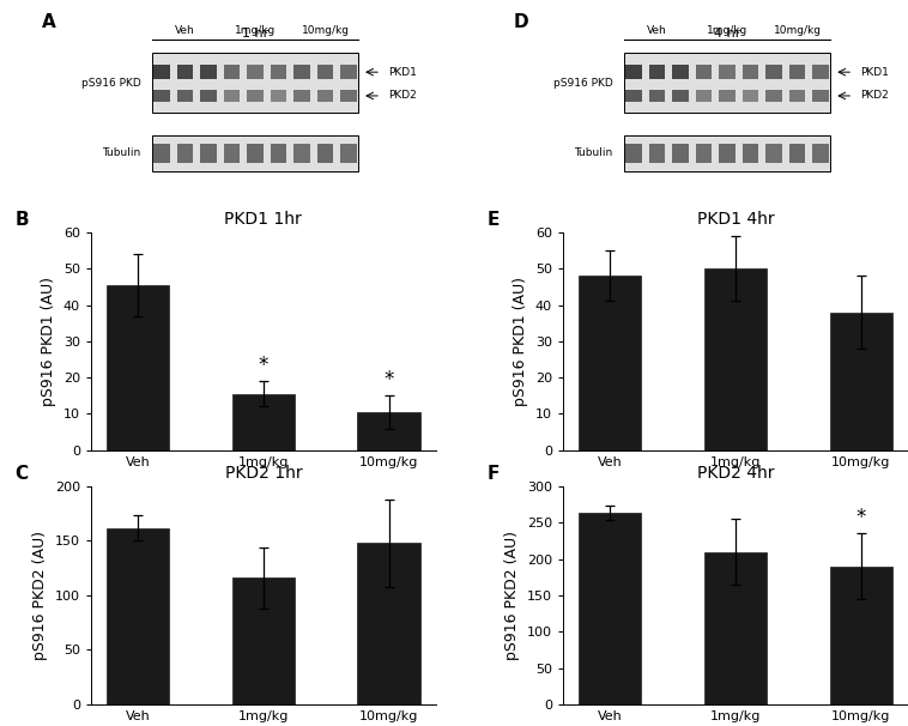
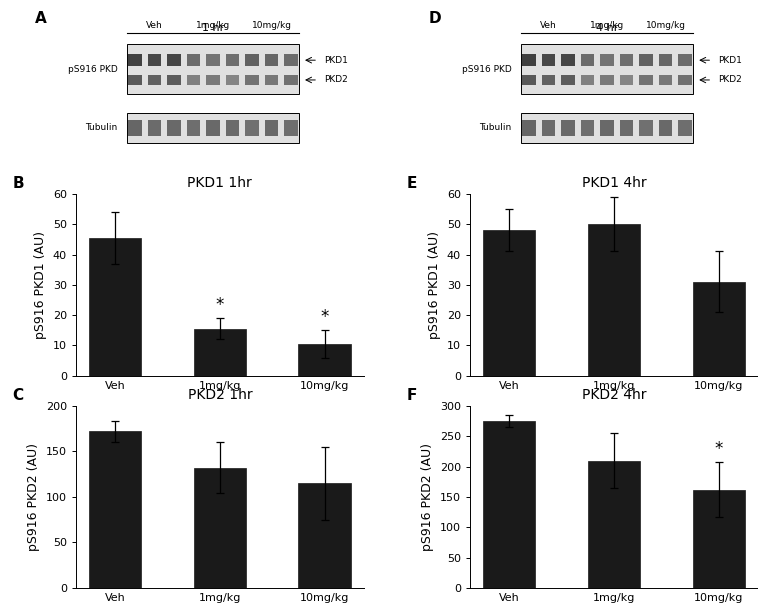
PKD1 4hr/10mg/kg: 38 -> 31
PKD2 1hr/Veh: 162 -> 172
PKD2 1hr/1mg/kg: 116 -> 132
PKD2 1hr/10mg/kg: 148 -> 115
PKD2 4hr/Veh: 264 -> 275
PKD2 4hr/10mg/kg: 190 -> 162
